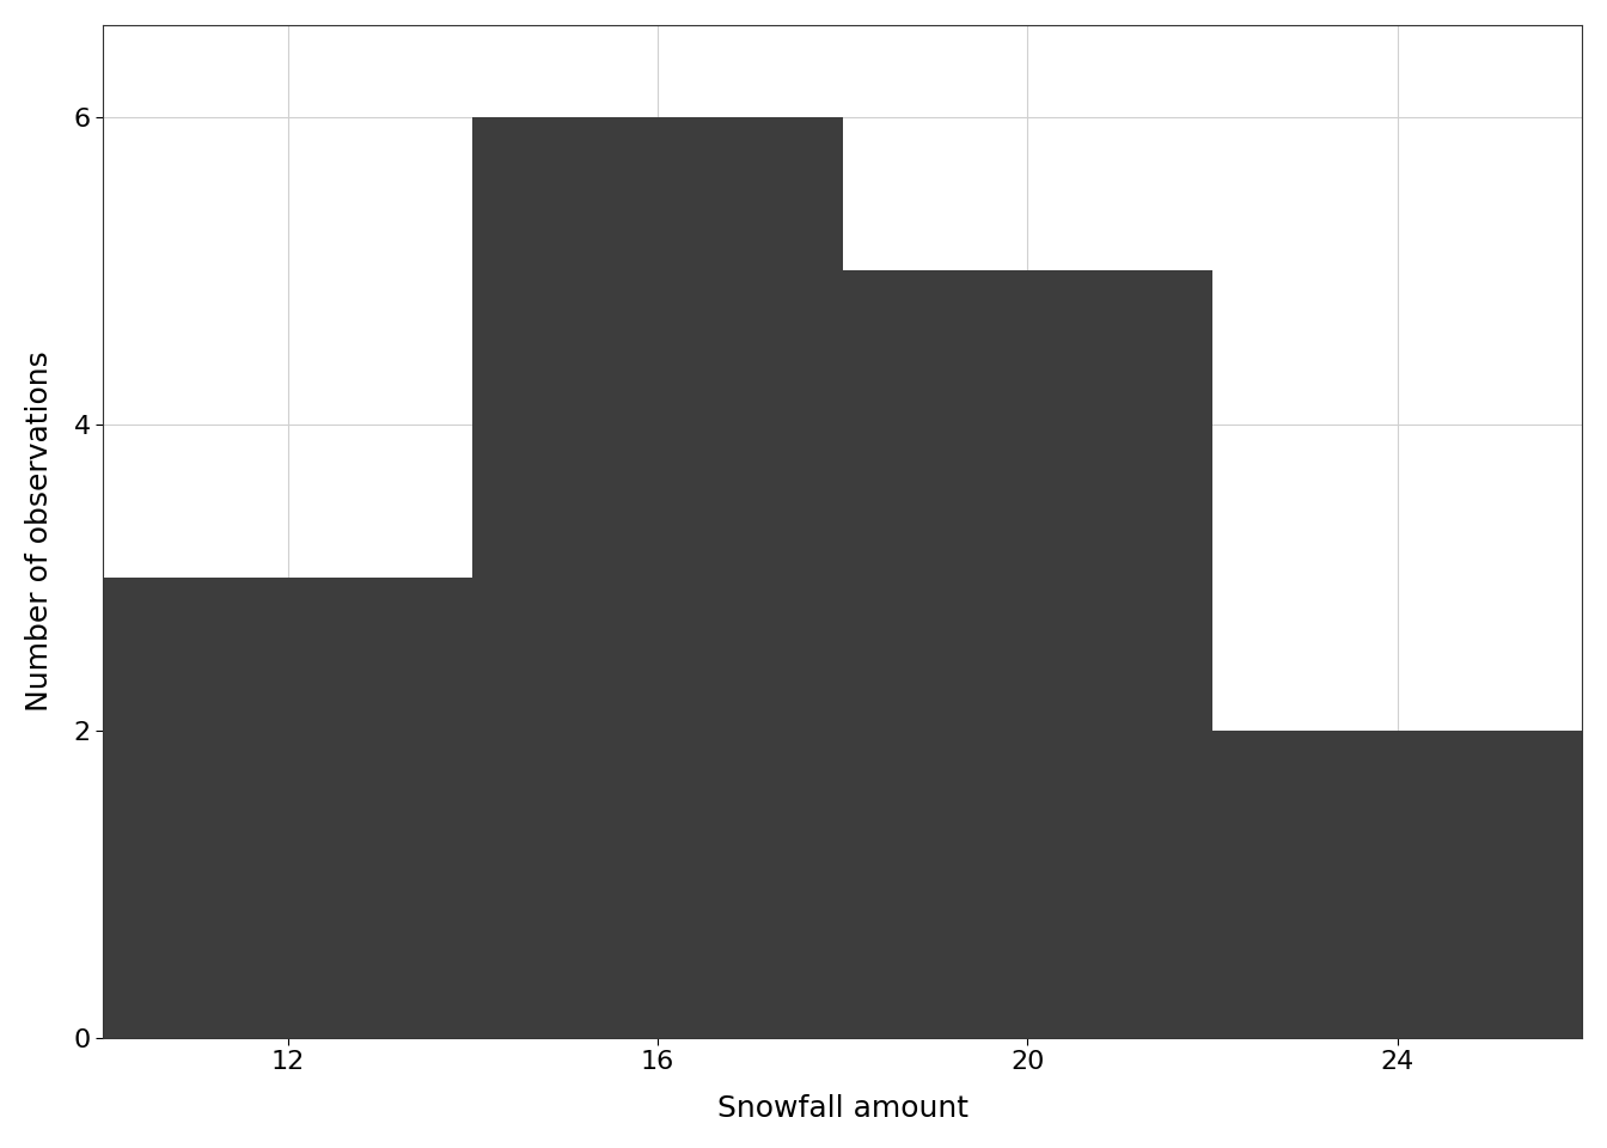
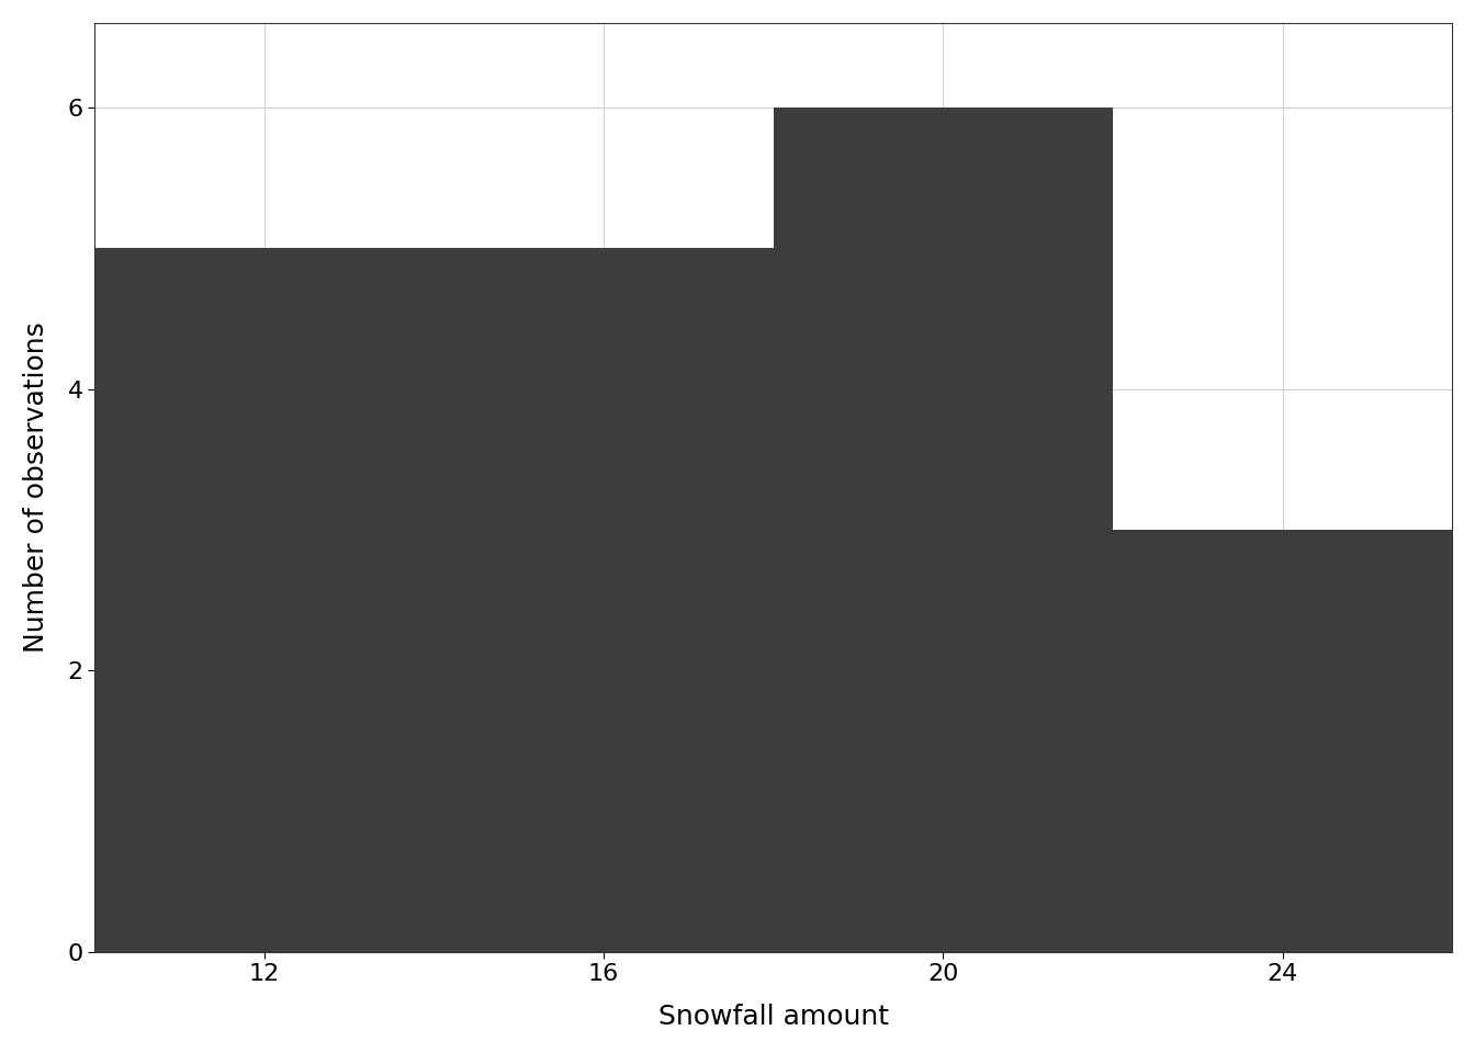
12: 3 -> 5
16: 6 -> 5
20: 5 -> 6
24: 2 -> 3
